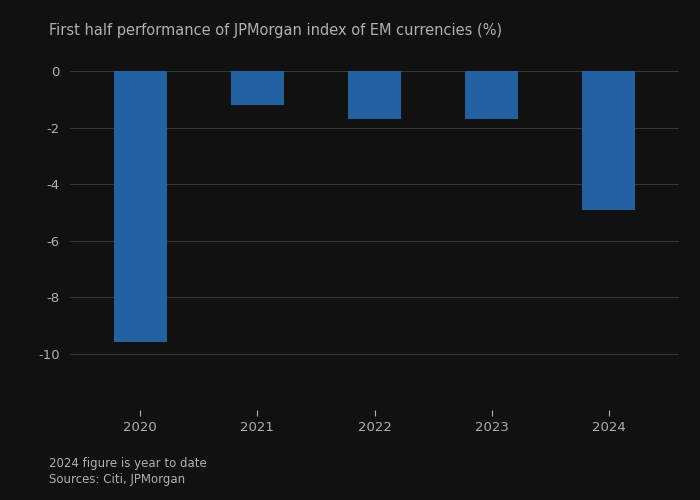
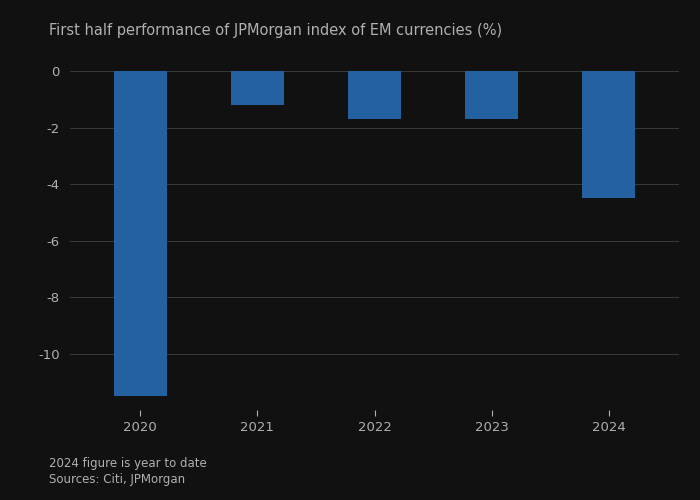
2020: -9.6 -> -11.5
2024: -4.9 -> -4.5
